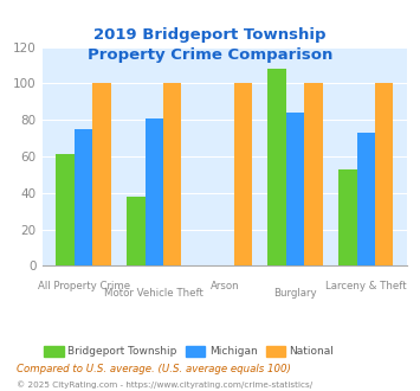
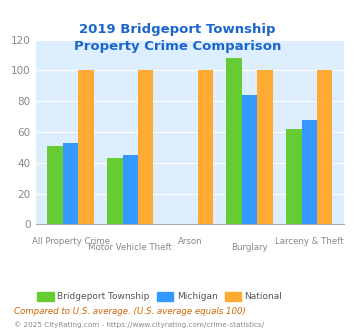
Bridgeport Township/All Property Crime: 61 -> 51
Michigan/All Property Crime: 75 -> 53
Bridgeport Township/Motor Vehicle Theft: 38 -> 43
Michigan/Motor Vehicle Theft: 81 -> 45
Bridgeport Township/Larceny & Theft: 53 -> 62
Michigan/Larceny & Theft: 73 -> 68
